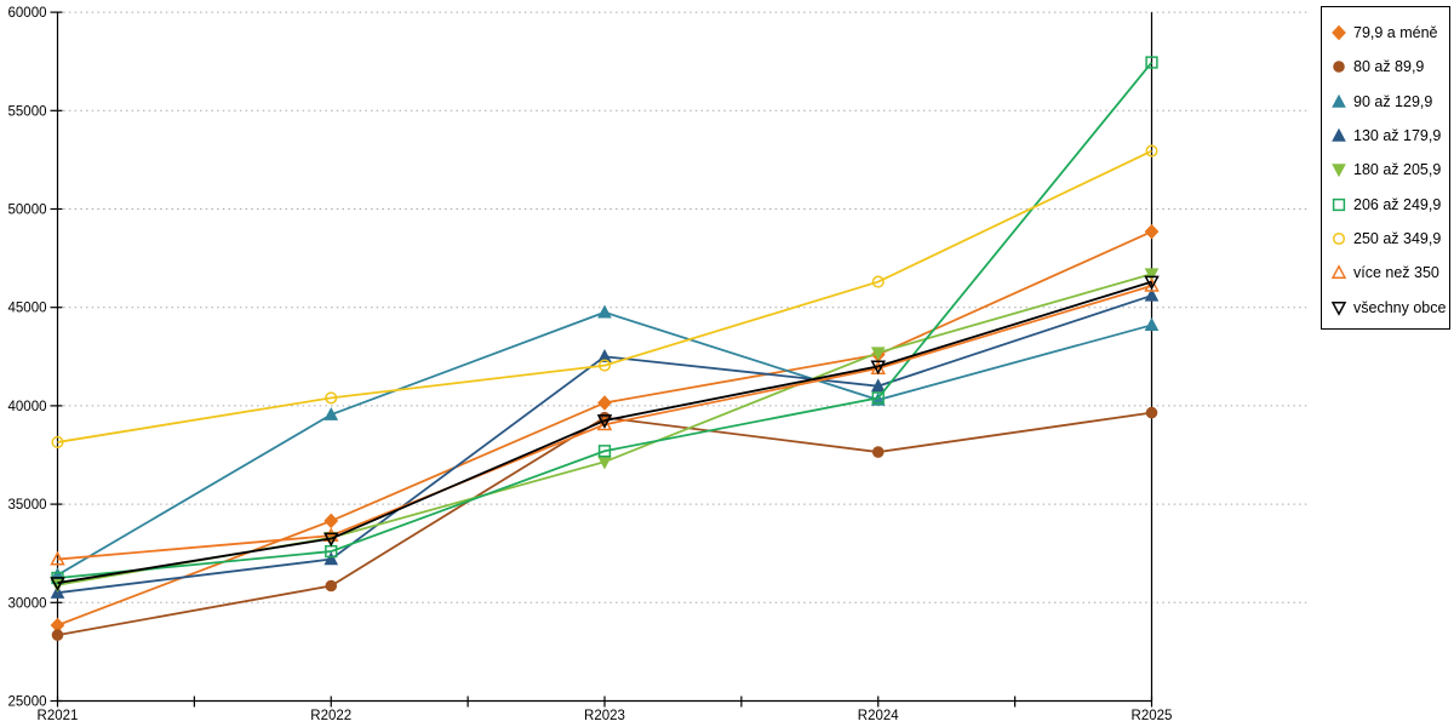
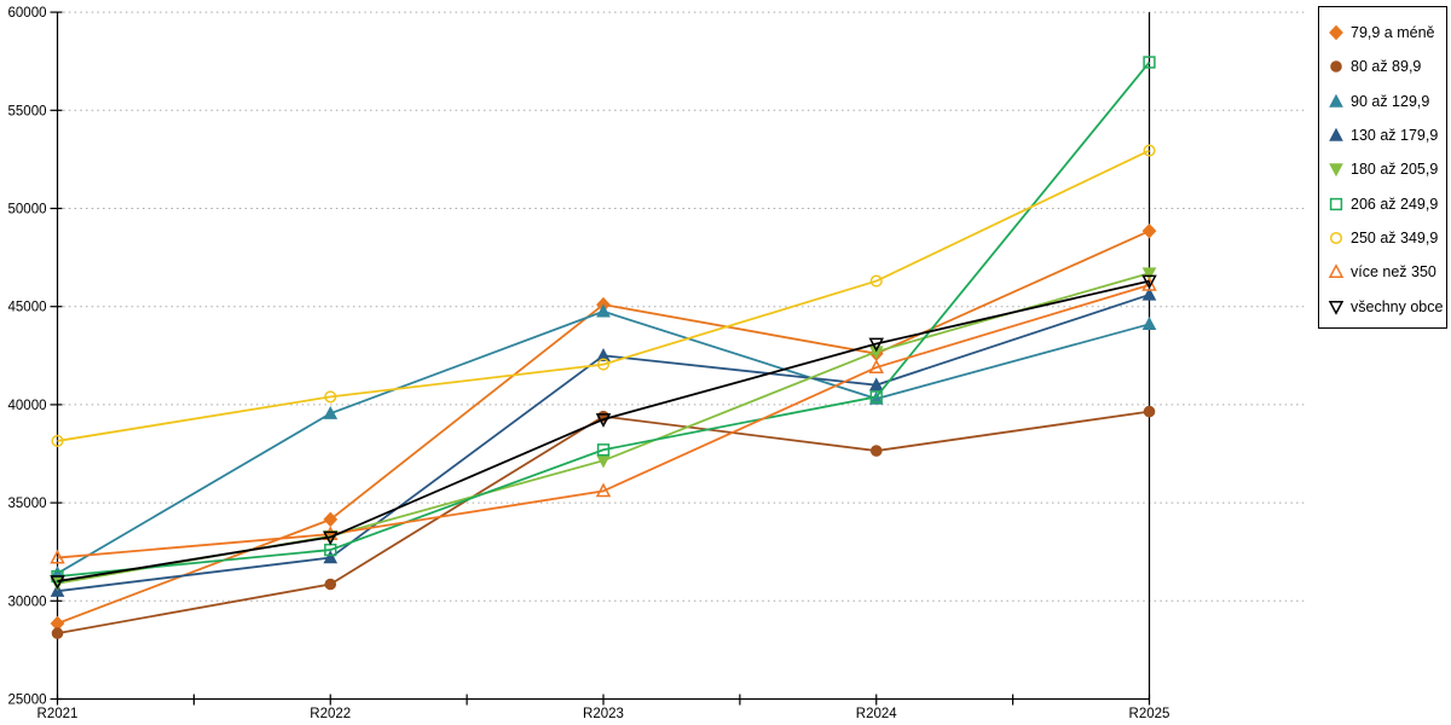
79,9 a méně/R2023: 40200 -> 45100
více než 350/R2023: 39000 -> 35600
všechny obce/R2024: 42000 -> 43100
